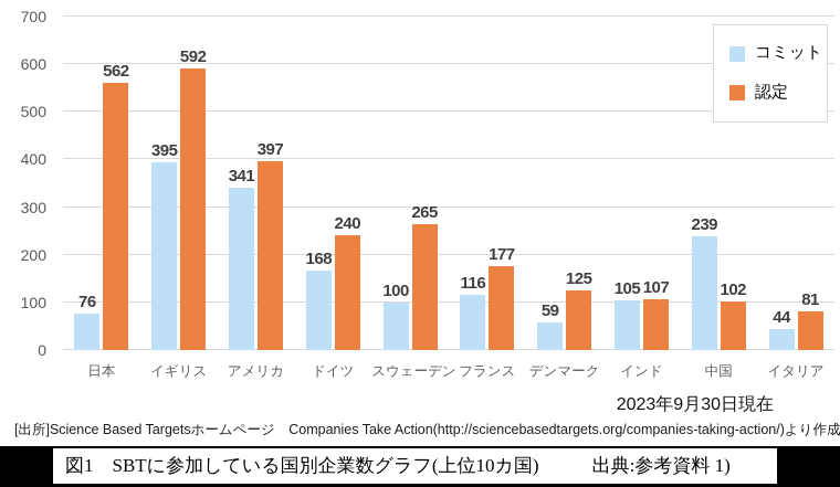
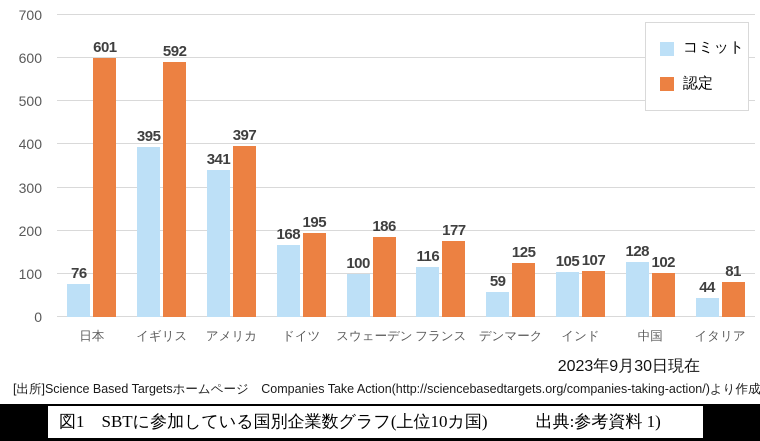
認定/日本: 562 -> 601
認定/ドイツ: 240 -> 195
認定/スウェーデン: 265 -> 186
コミット/中国: 239 -> 128
